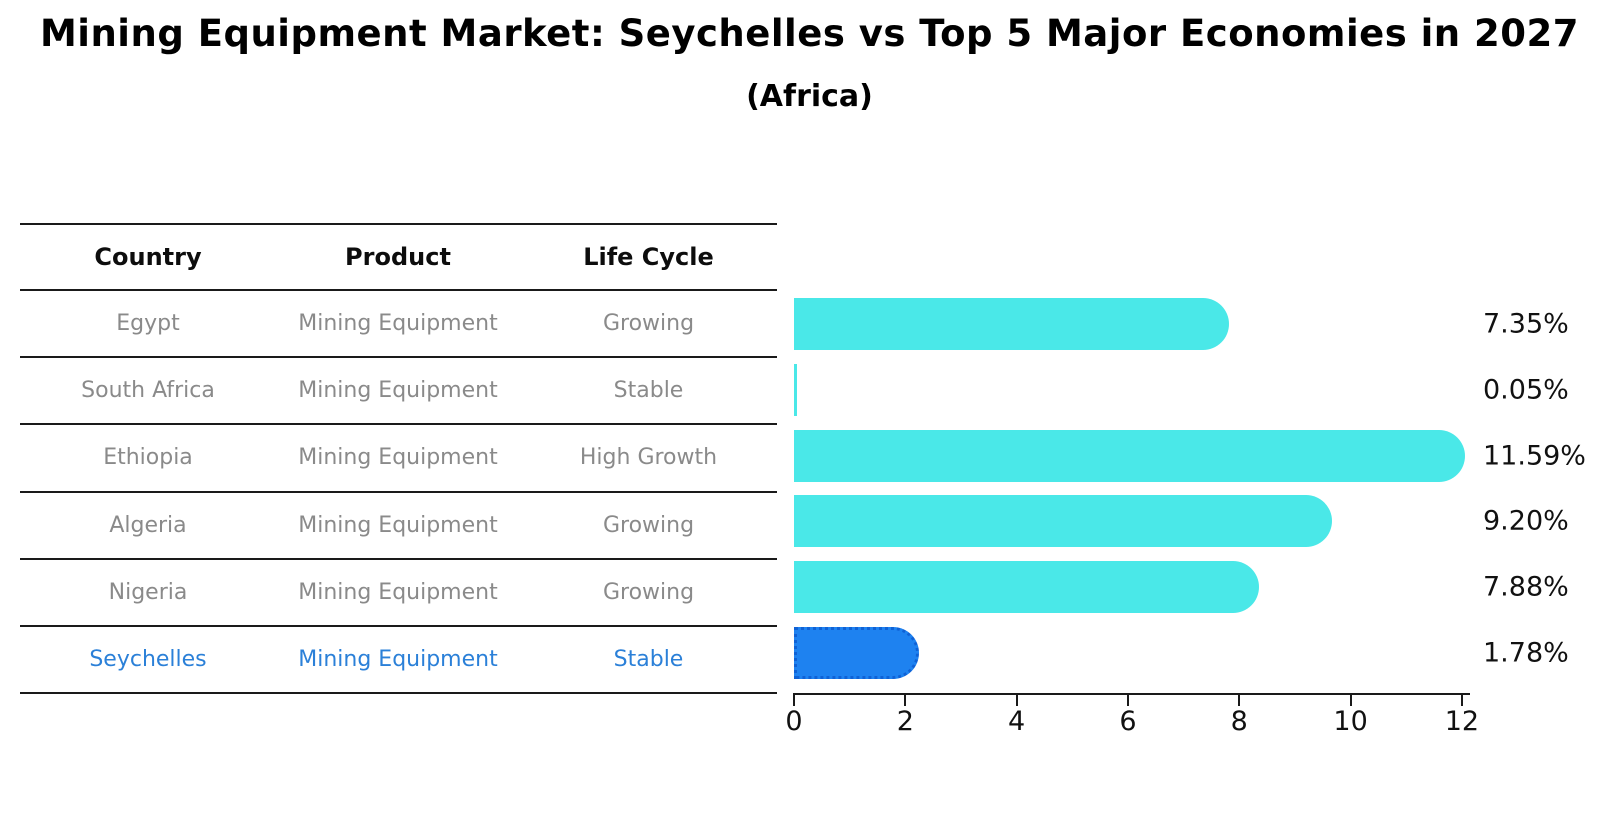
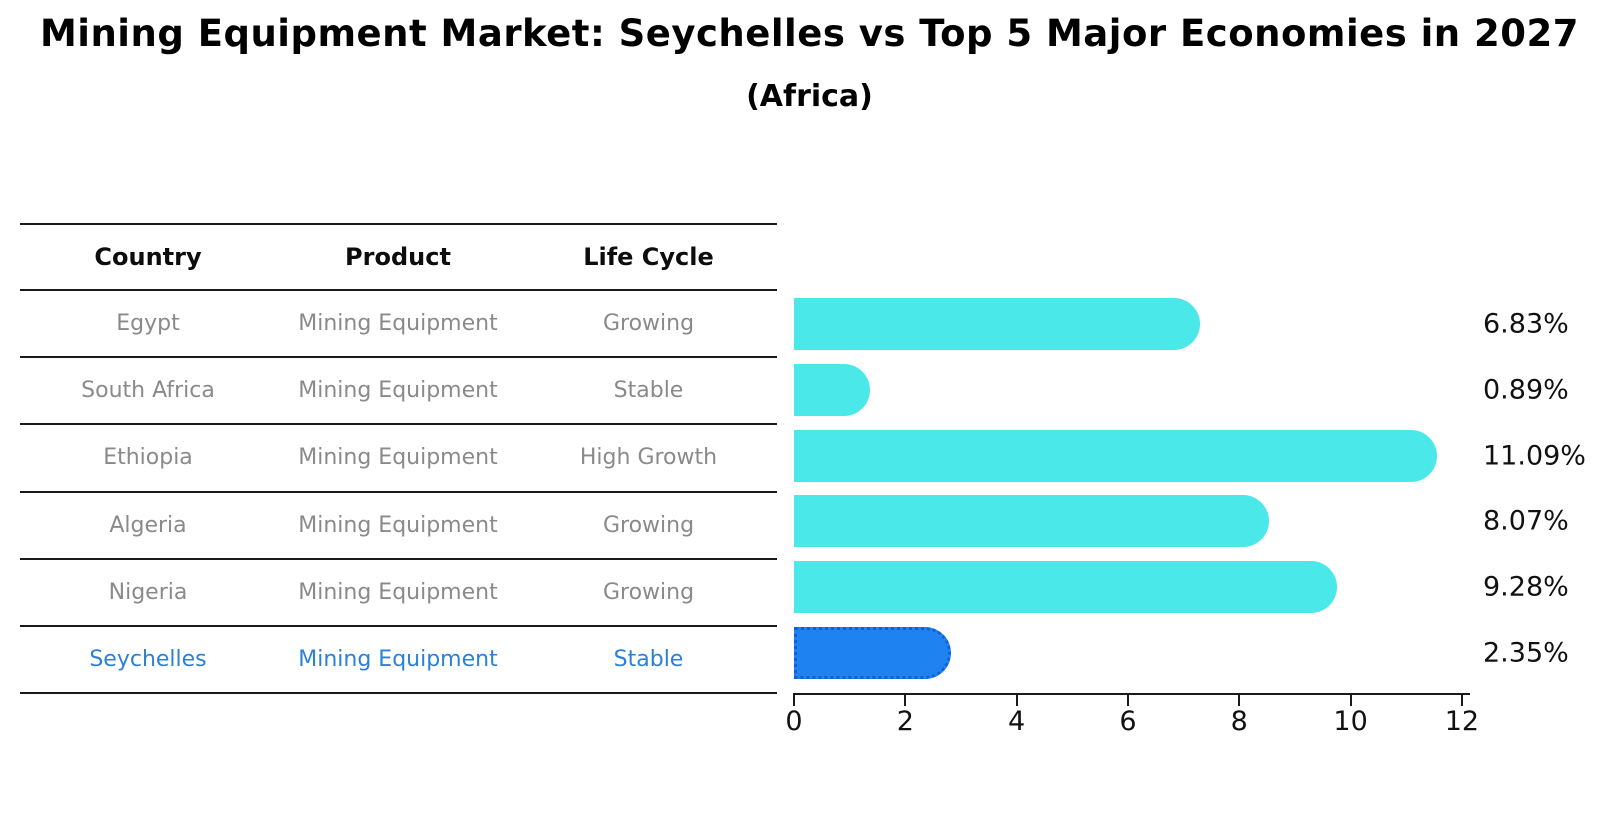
Egypt: 7.35% -> 6.83%
South Africa: 0.05% -> 0.89%
Ethiopia: 11.59% -> 11.09%
Algeria: 9.20% -> 8.07%
Nigeria: 7.88% -> 9.28%
Seychelles: 1.78% -> 2.35%
